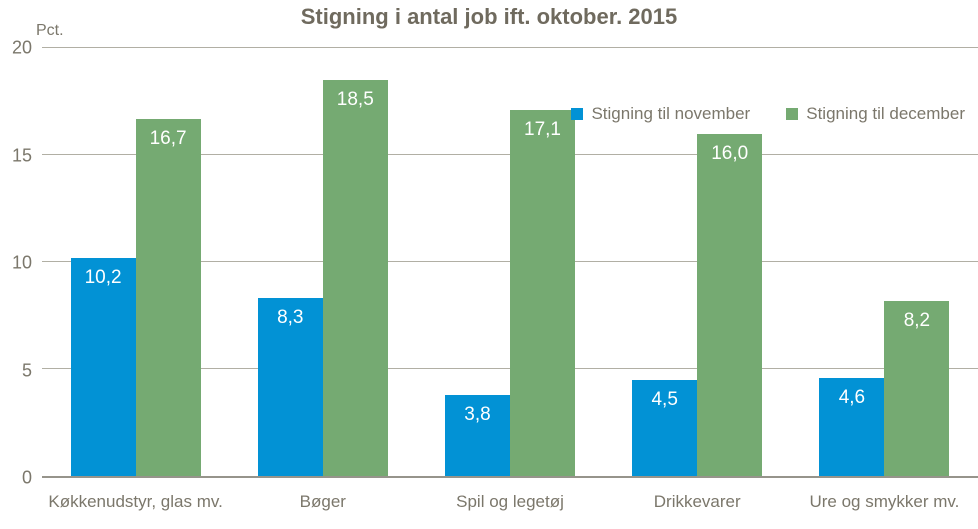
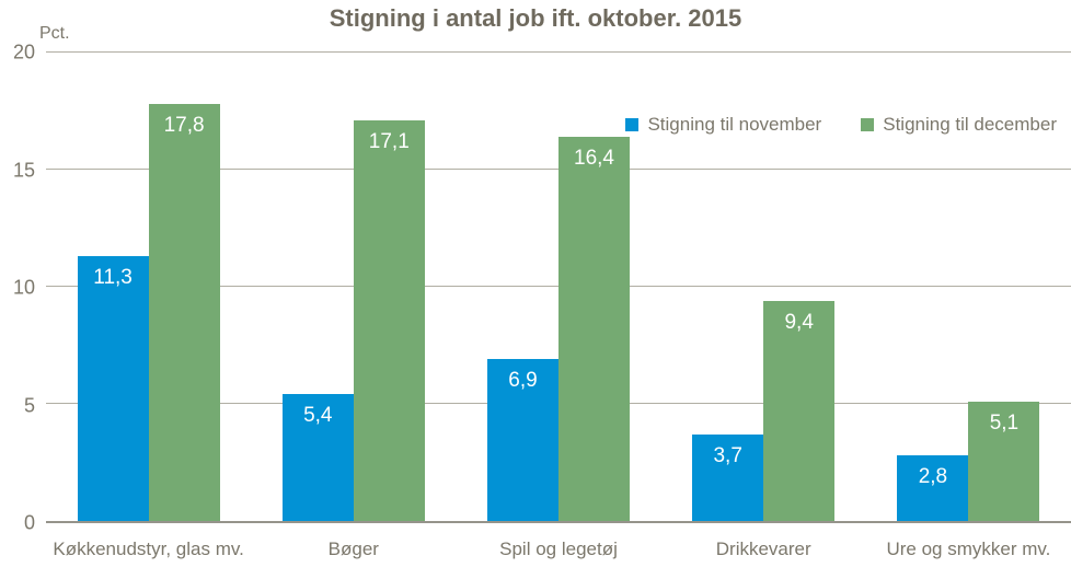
Stigning til november/Køkkenudstyr, glas mv.: 10,2 -> 11,3
Stigning til december/Køkkenudstyr, glas mv.: 16,7 -> 17,8
Stigning til november/Bøger: 8,3 -> 5,4
Stigning til december/Bøger: 18,5 -> 17,1
Stigning til november/Spil og legetøj: 3,8 -> 6,9
Stigning til december/Spil og legetøj: 17,1 -> 16,4
Stigning til november/Drikkevarer: 4,5 -> 3,7
Stigning til december/Drikkevarer: 16,0 -> 9,4
Stigning til november/Ure og smykker mv.: 4,6 -> 2,8
Stigning til december/Ure og smykker mv.: 8,2 -> 5,1
